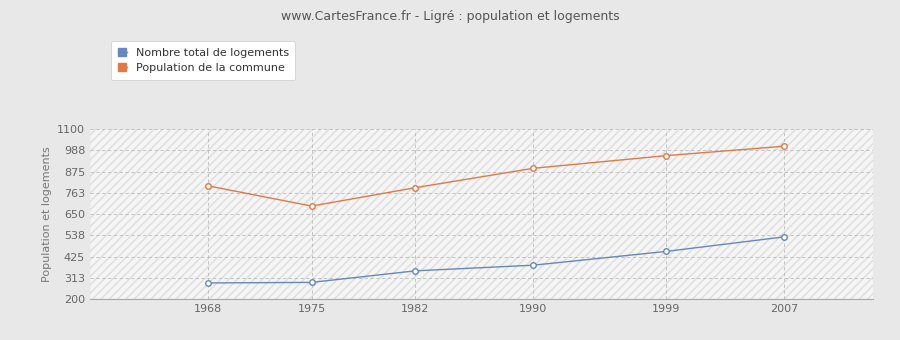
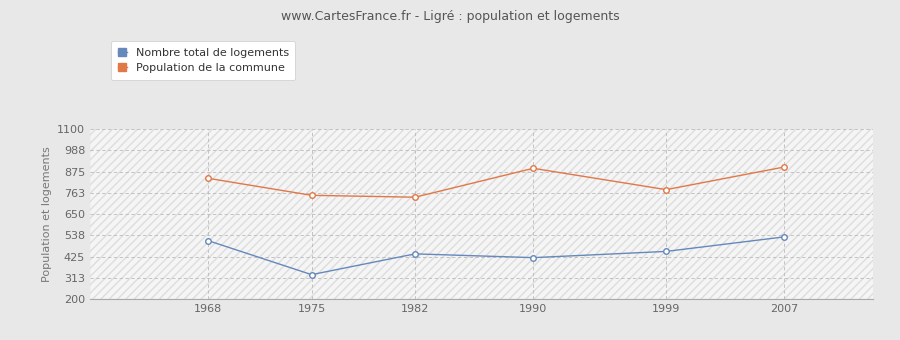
Nombre total de logements/1968: 290 -> 510
Population de la commune/1968: 800 -> 840
Nombre total de logements/1975: 290 -> 330
Population de la commune/1975: 690 -> 750
Nombre total de logements/1982: 350 -> 440
Population de la commune/1982: 790 -> 740
Nombre total de logements/1990: 380 -> 420
Population de la commune/1999: 960 -> 780
Population de la commune/2007: 1010 -> 900
